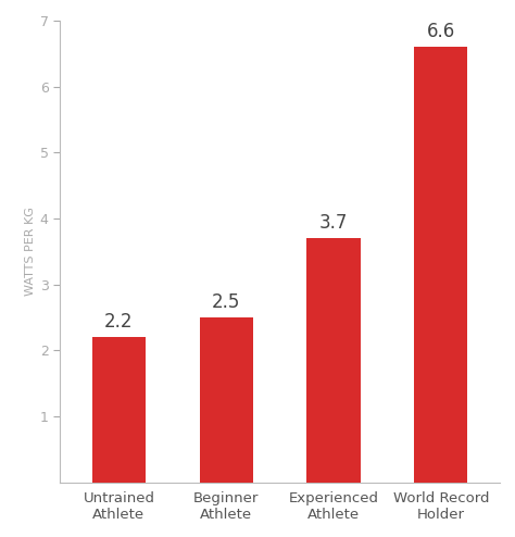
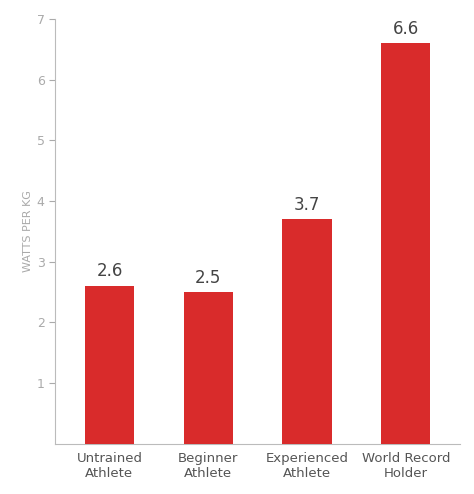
Untrained Athlete: 2.2 -> 2.6
